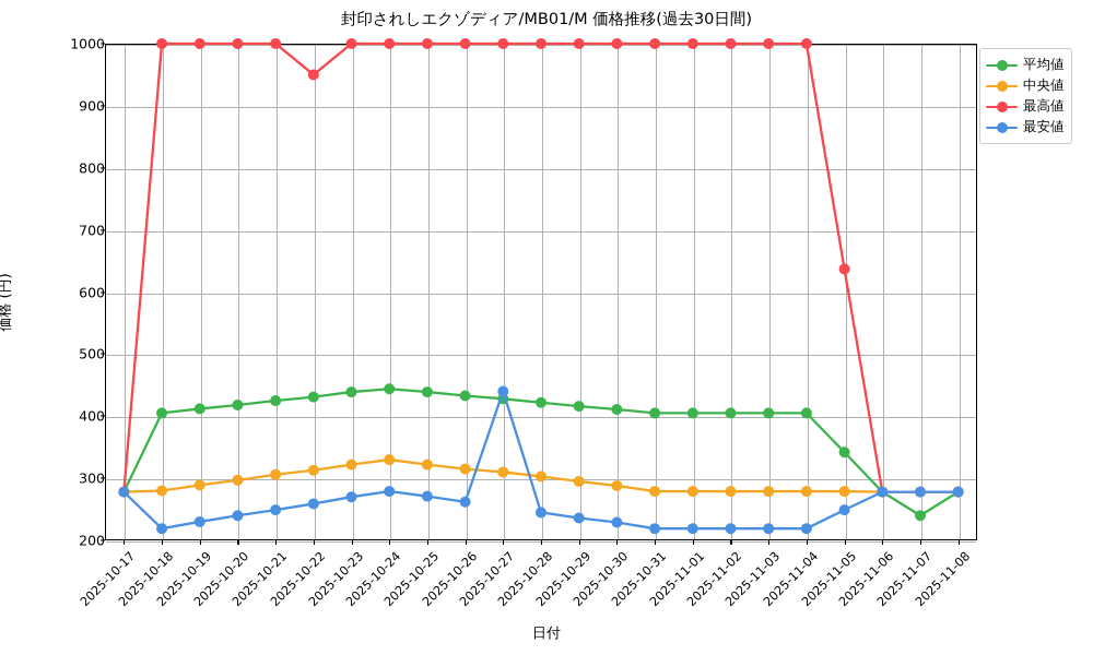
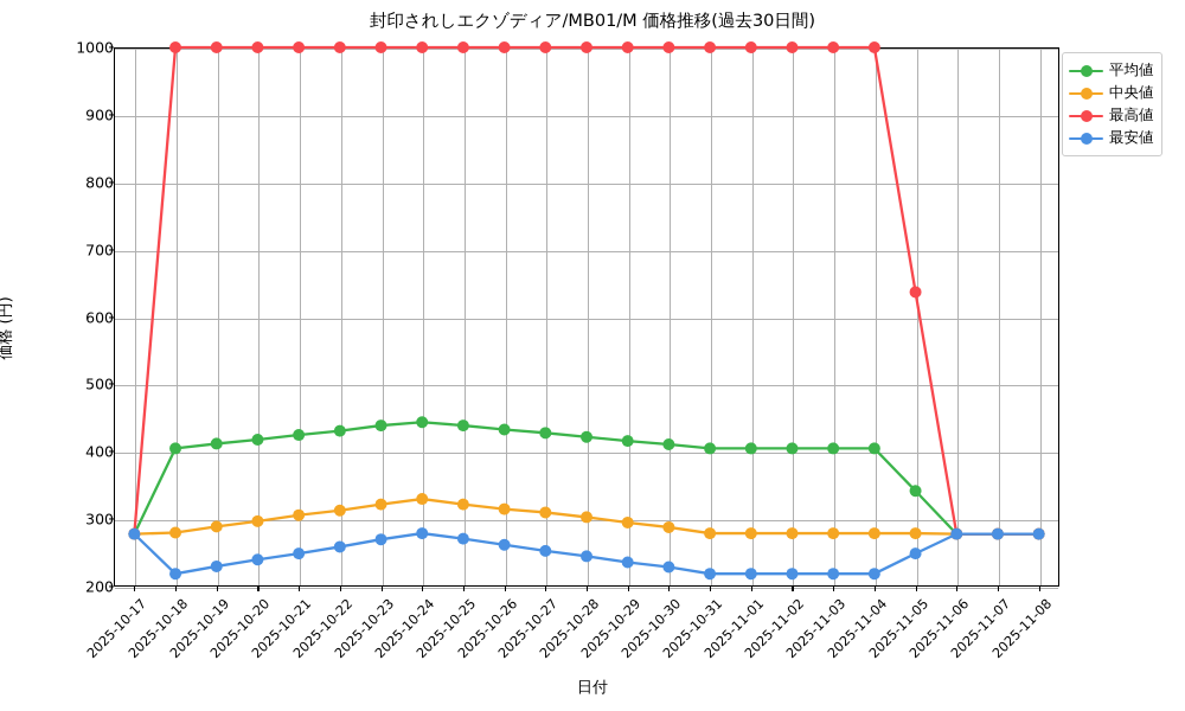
最高値/2025-10-22: 950 -> 1000
最安値/2025-10-27: 440 -> 250
平均値/2025-11-07: 240 -> 280
